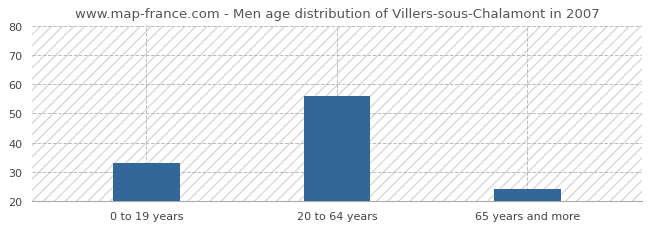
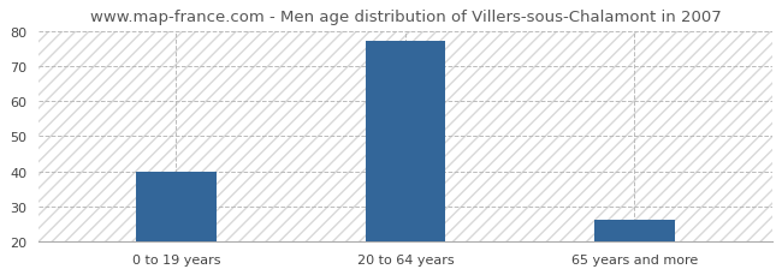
0 to 19 years: 33 -> 40
20 to 64 years: 56 -> 77
65 years and more: 24 -> 26
